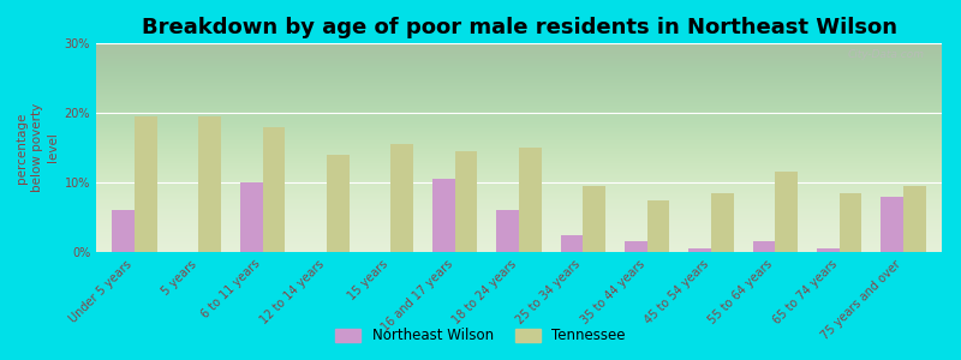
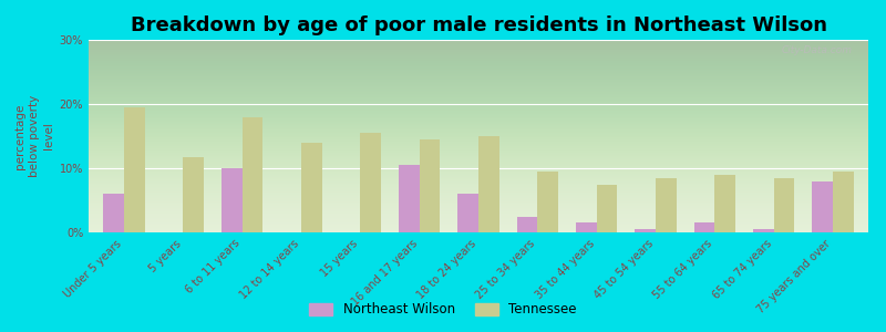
Tennessee/5 years: 19.5% -> 11.8%
Tennessee/55 to 64 years: 11.5% -> 9.0%
